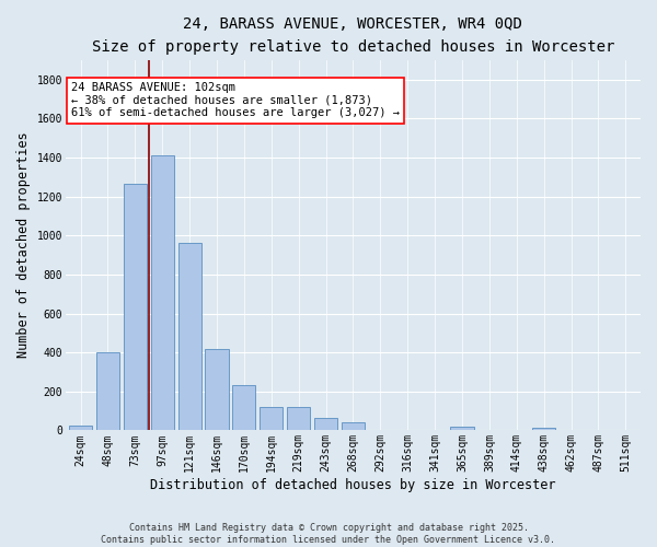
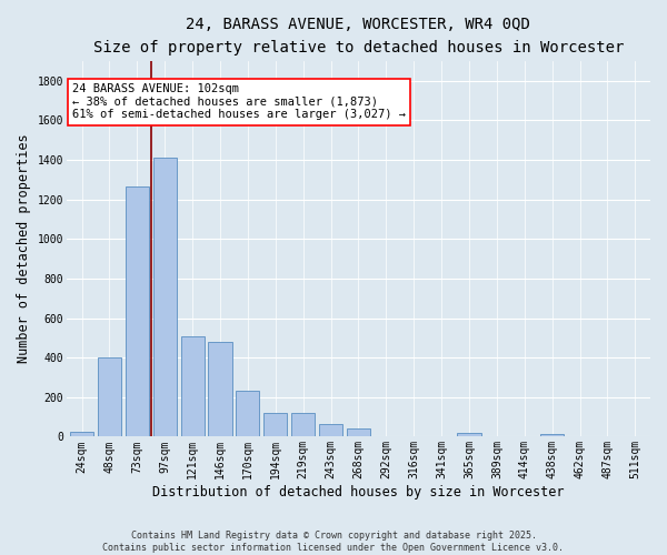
121sqm: 960 -> 510
146sqm: 420 -> 480
